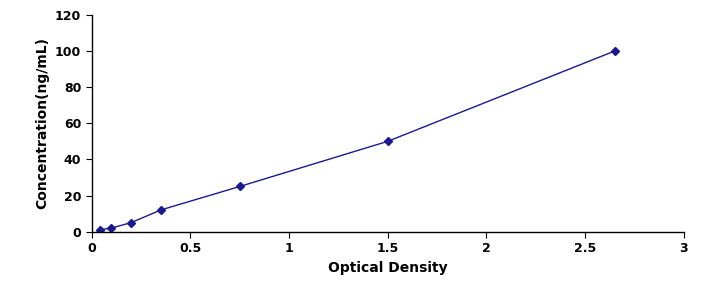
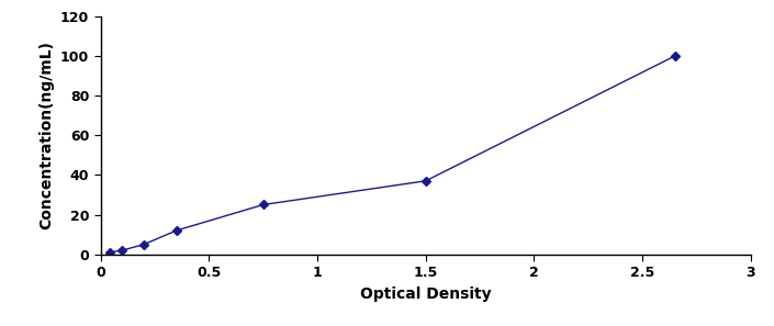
1.5: 50 -> 37
